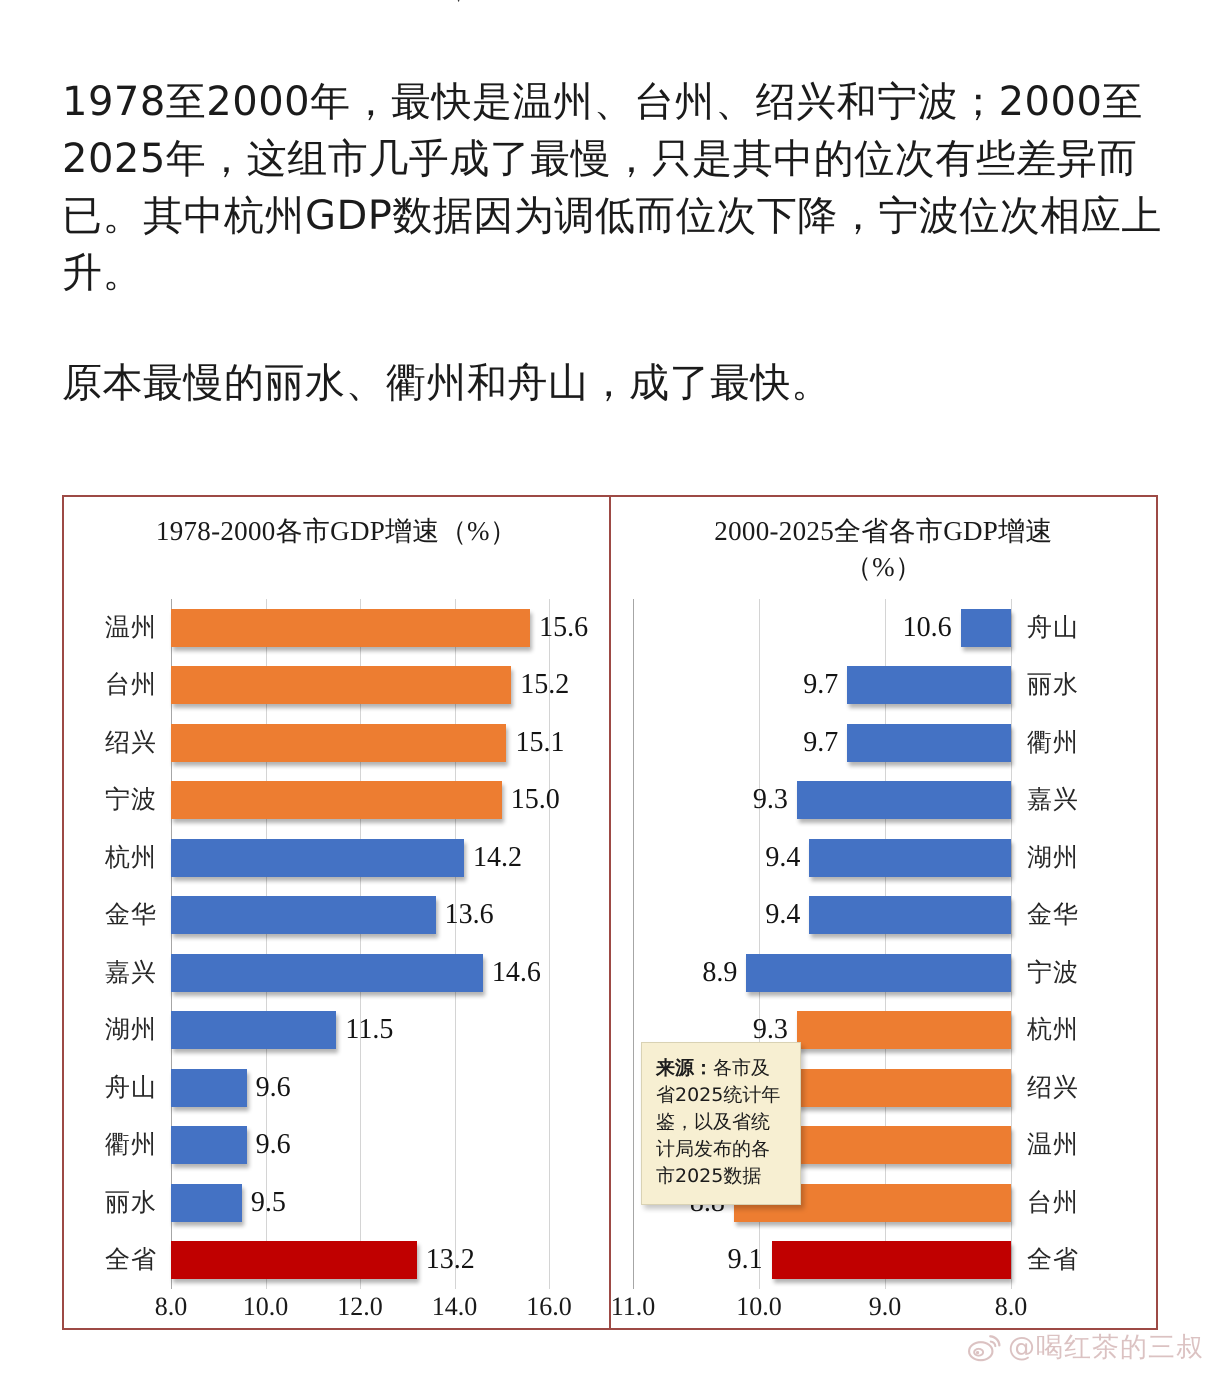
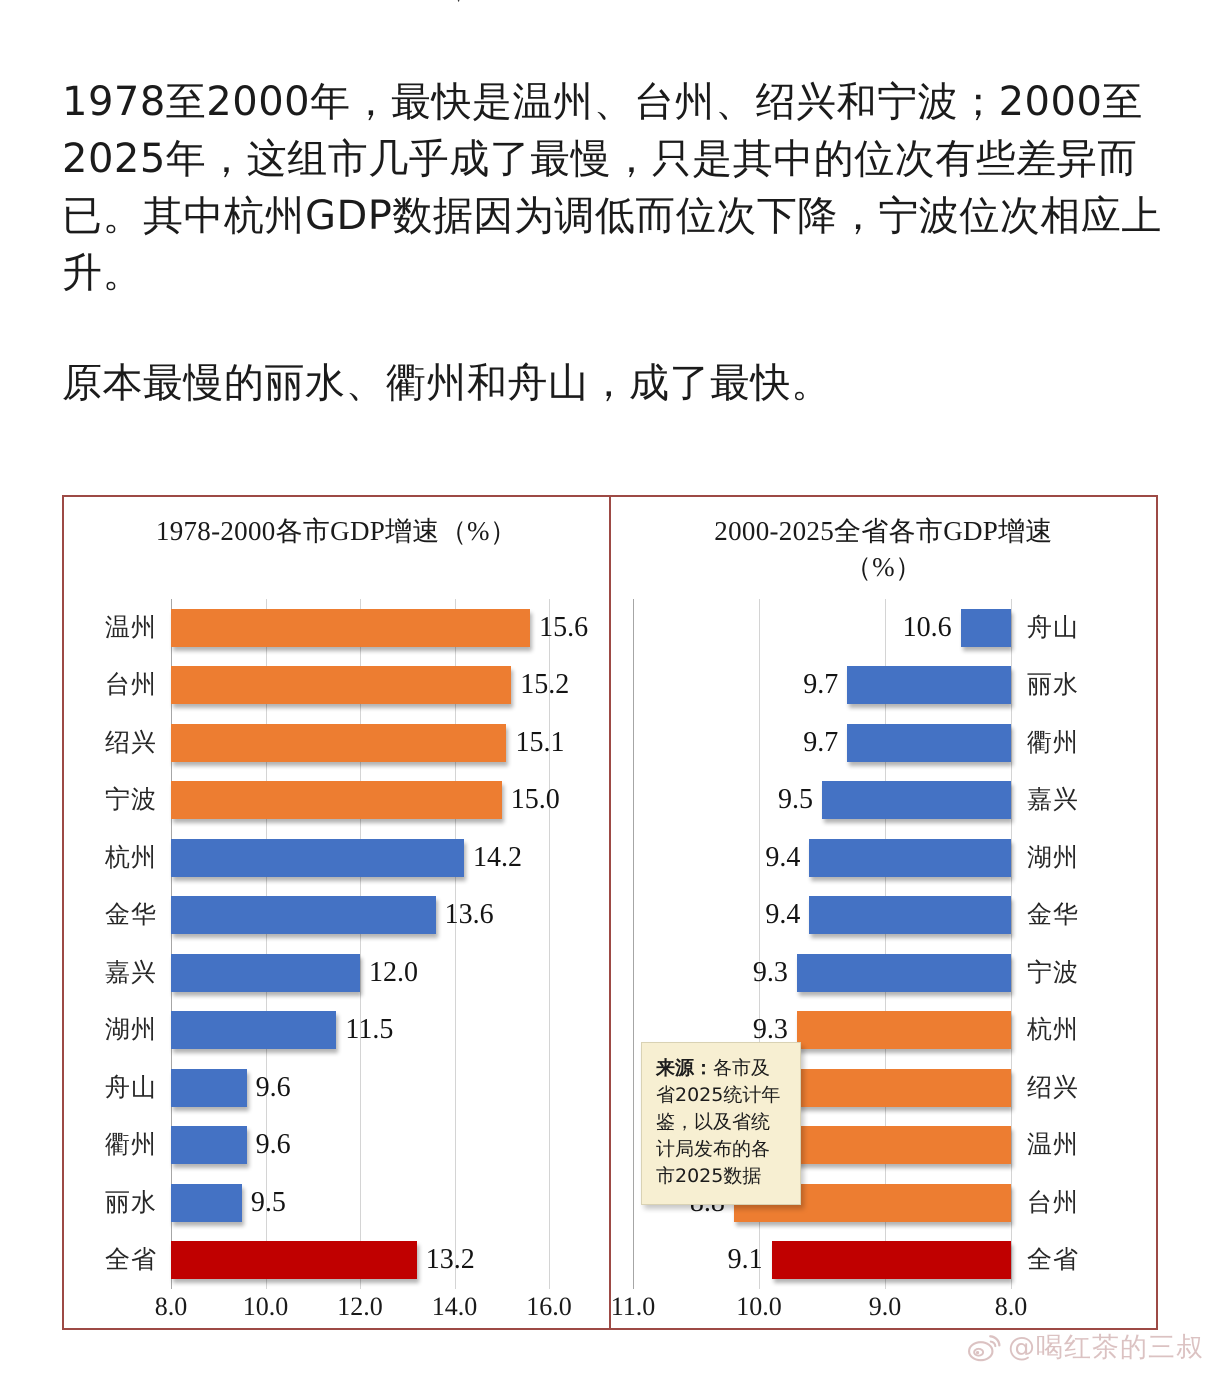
1978-2000各市GDP增速（%）/嘉兴: 14.6 -> 12.0
2000-2025全省各市GDP增速（%）/嘉兴: 9.3 -> 9.5
2000-2025全省各市GDP增速（%）/宁波: 8.9 -> 9.3
